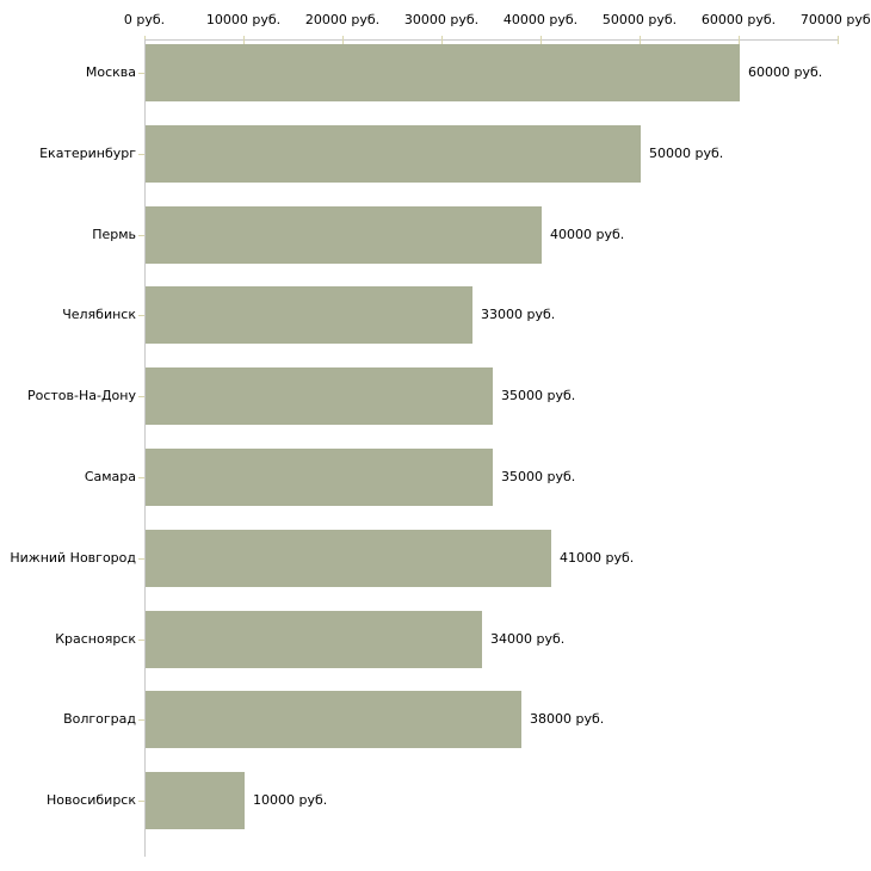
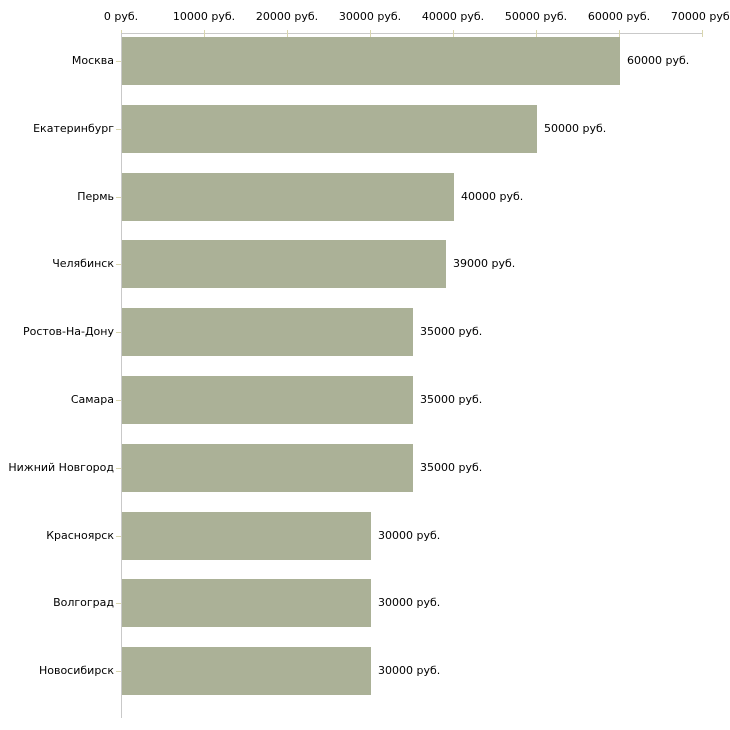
Челябинск: 33000 -> 39000
Нижний Новгород: 41000 -> 35000
Красноярск: 34000 -> 30000
Волгоград: 38000 -> 30000
Новосибирск: 10000 -> 30000
